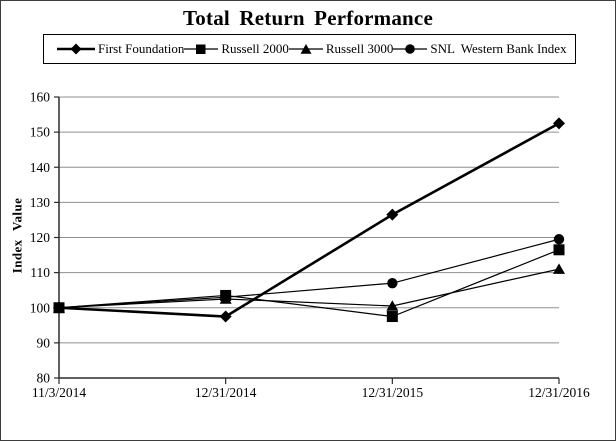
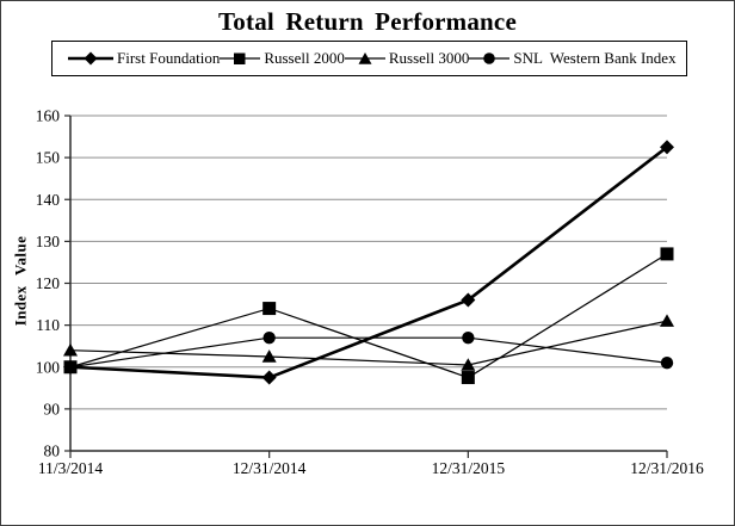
Russell 3000/11/3/2014: 100 -> 104
Russell 2000/12/31/2014: 104 -> 114
SNL Western Bank Index/12/31/2014: 103 -> 107
First Foundation/12/31/2015: 126 -> 116
Russell 2000/12/31/2016: 116 -> 127
SNL Western Bank Index/12/31/2016: 120 -> 101
